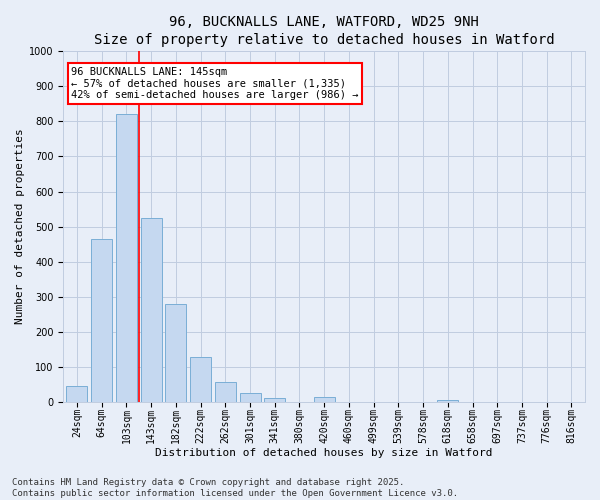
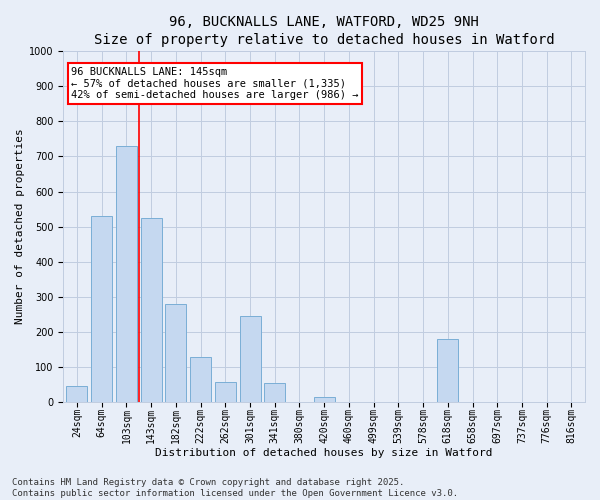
64sqm: 465 -> 530
103sqm: 820 -> 730
301sqm: 25 -> 245
341sqm: 10 -> 55
618sqm: 6 -> 180
